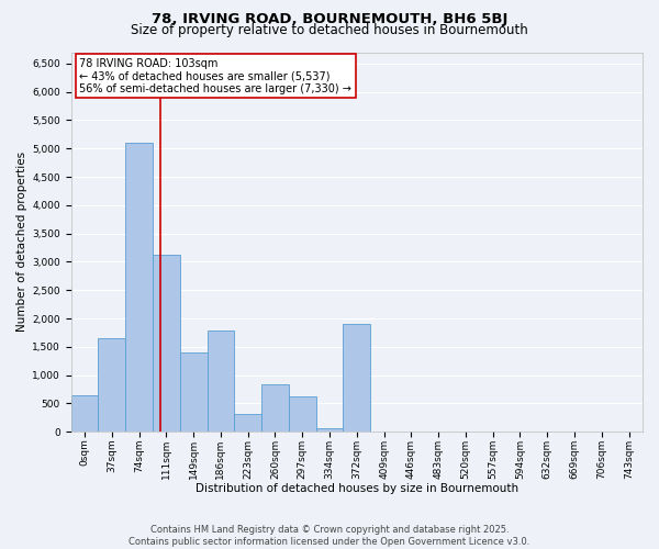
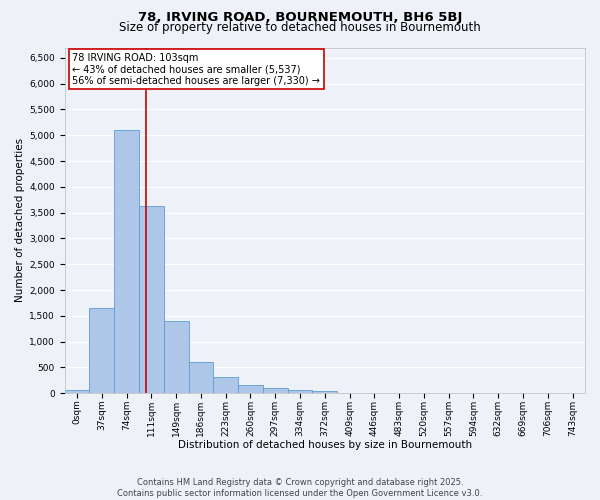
0sqm: 640 -> 60
111sqm: 3,120 -> 3,620
186sqm: 1,780 -> 610
260sqm: 840 -> 150
297sqm: 620 -> 110
372sqm: 1,900 -> 40
